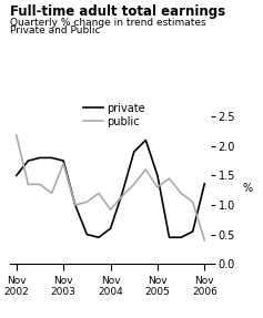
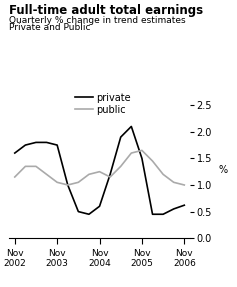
private/Nov 2002: 1.50 -> 1.60
public/Nov 2002: 2.18 -> 1.15
public/Nov 2003: 1.70 -> 1.05
public/Nov 2004: 0.92 -> 1.25
public/Nov 2005: 1.30 -> 1.65
private/Nov 2006: 1.36 -> 0.62
public/Nov 2006: 0.40 -> 1.00
